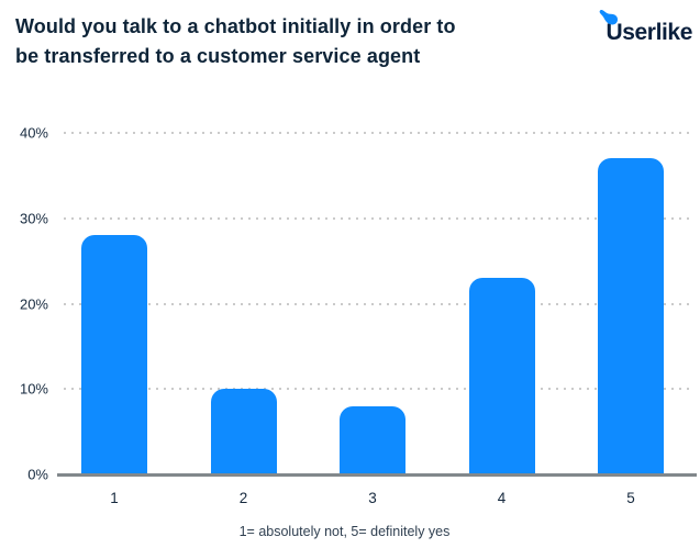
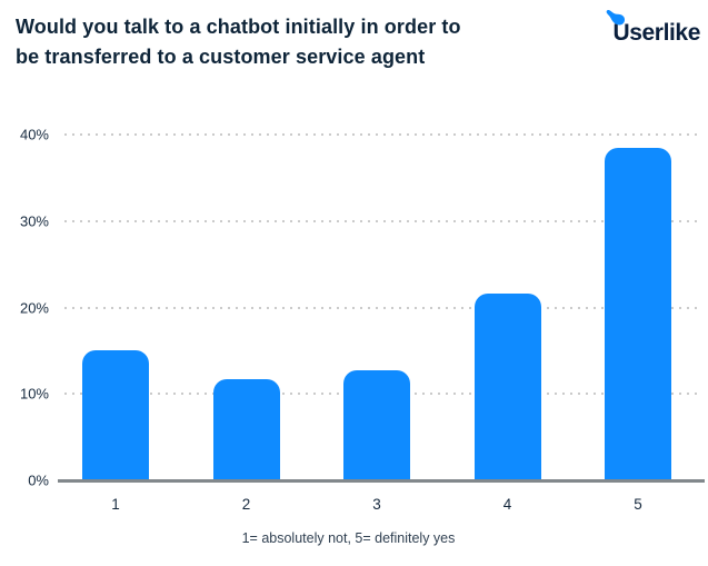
1: 28% -> 15%
2: 10% -> 12%
3: 8% -> 13%
4: 23% -> 22%
5: 37% -> 38%
